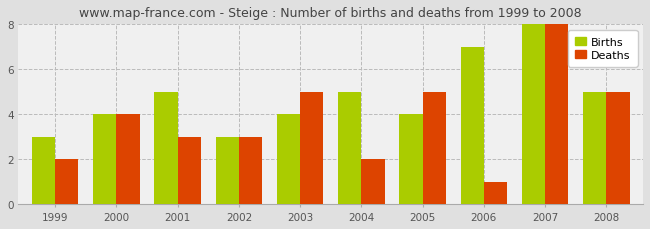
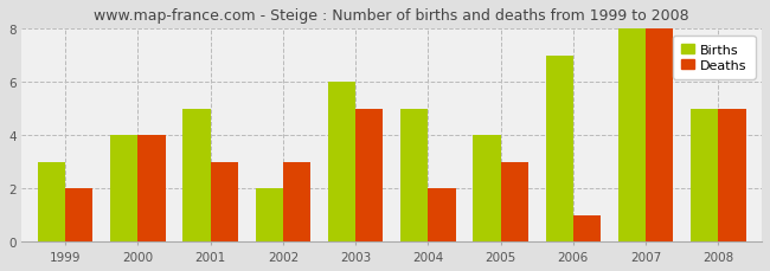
Births/2002: 3 -> 2
Births/2003: 4 -> 6
Deaths/2005: 5 -> 3
